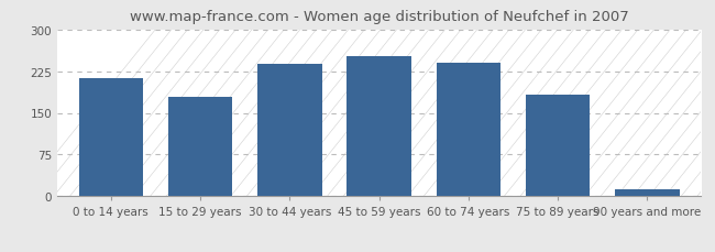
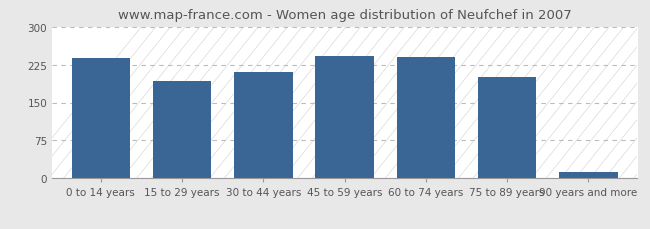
0 to 14 years: 213 -> 238
15 to 29 years: 178 -> 192
30 to 44 years: 238 -> 210
45 to 59 years: 252 -> 242
75 to 89 years: 183 -> 200
